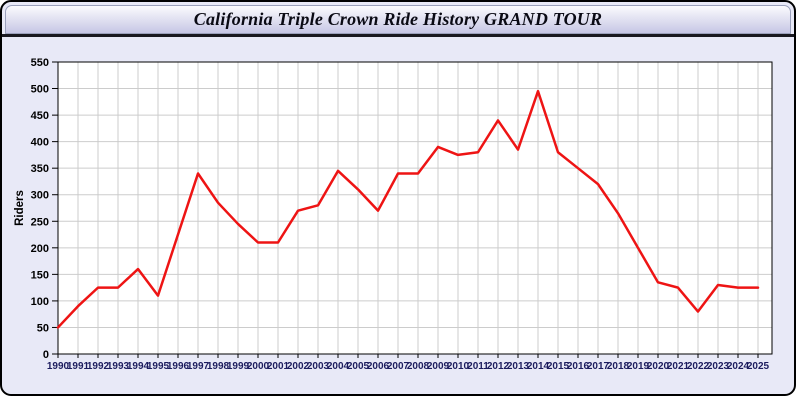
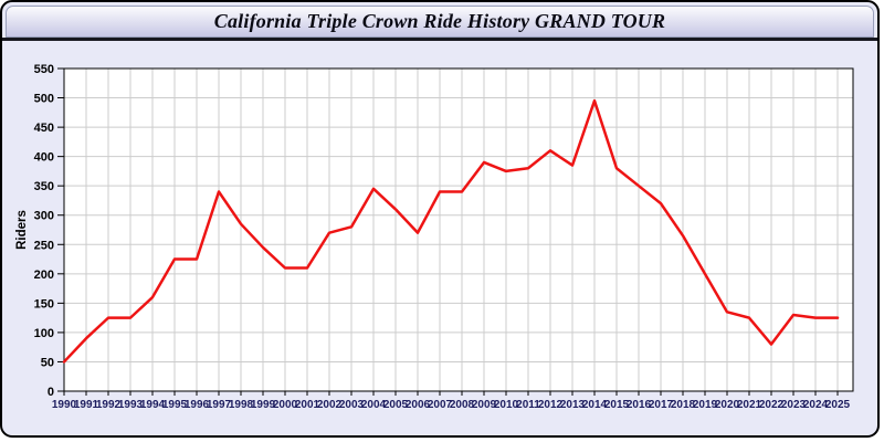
1995: 110 -> 220
2012: 440 -> 410
